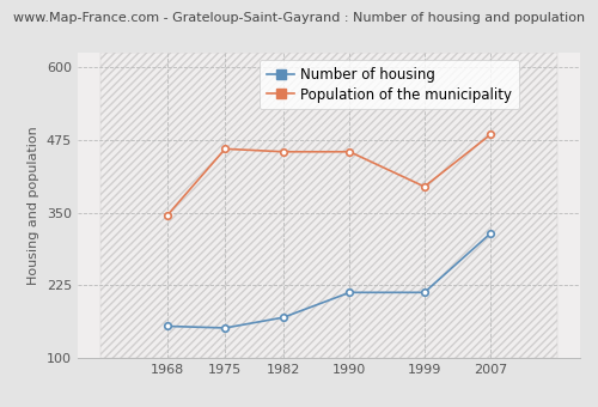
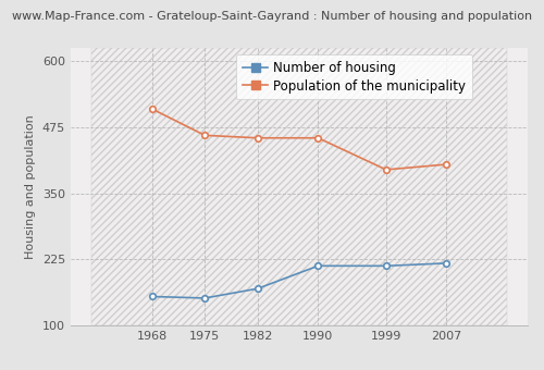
Population of the municipality/1968: 345 -> 510
Number of housing/2007: 315 -> 218
Population of the municipality/2007: 485 -> 405
